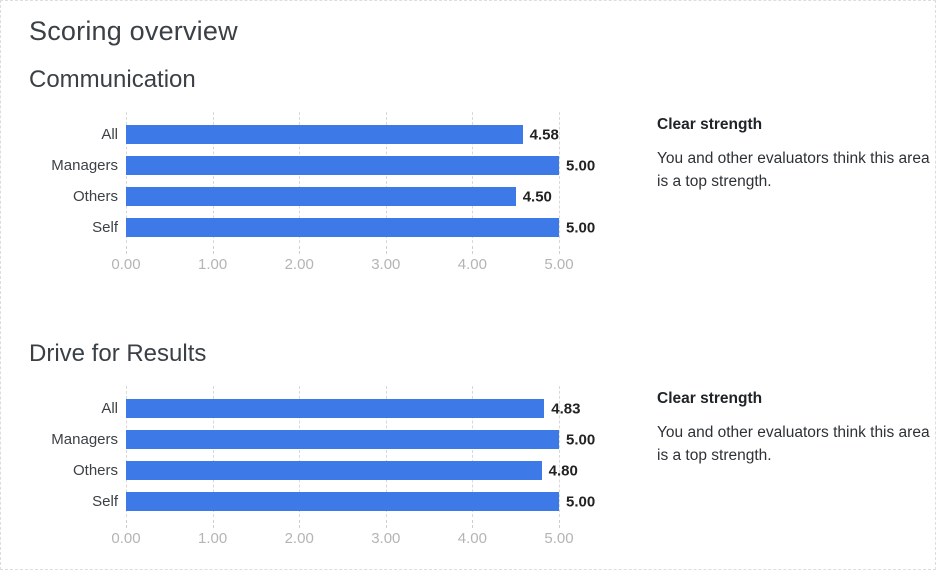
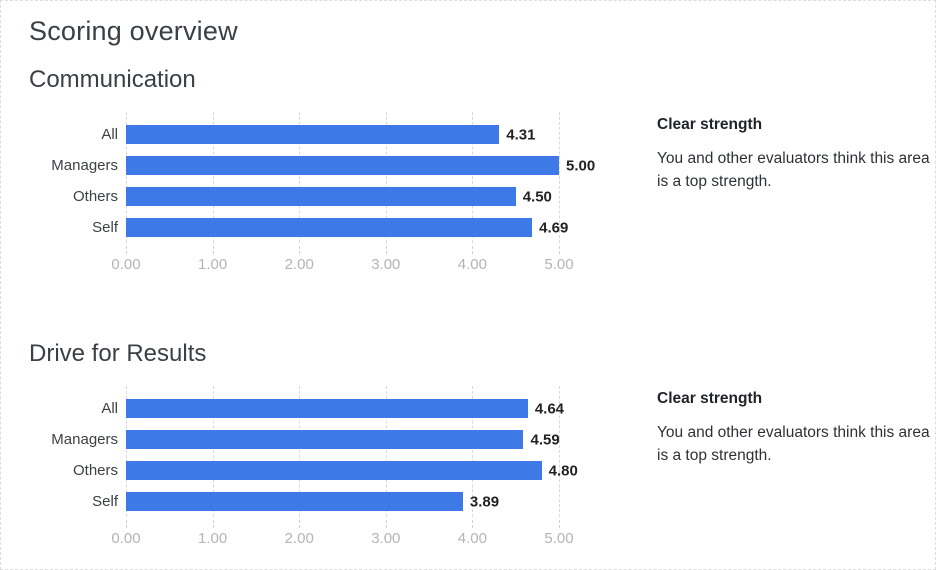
Communication/All: 4.58 -> 4.31
Communication/Self: 5.00 -> 4.69
Drive for Results/All: 4.83 -> 4.64
Drive for Results/Managers: 5.00 -> 4.59
Drive for Results/Self: 5.00 -> 3.89
